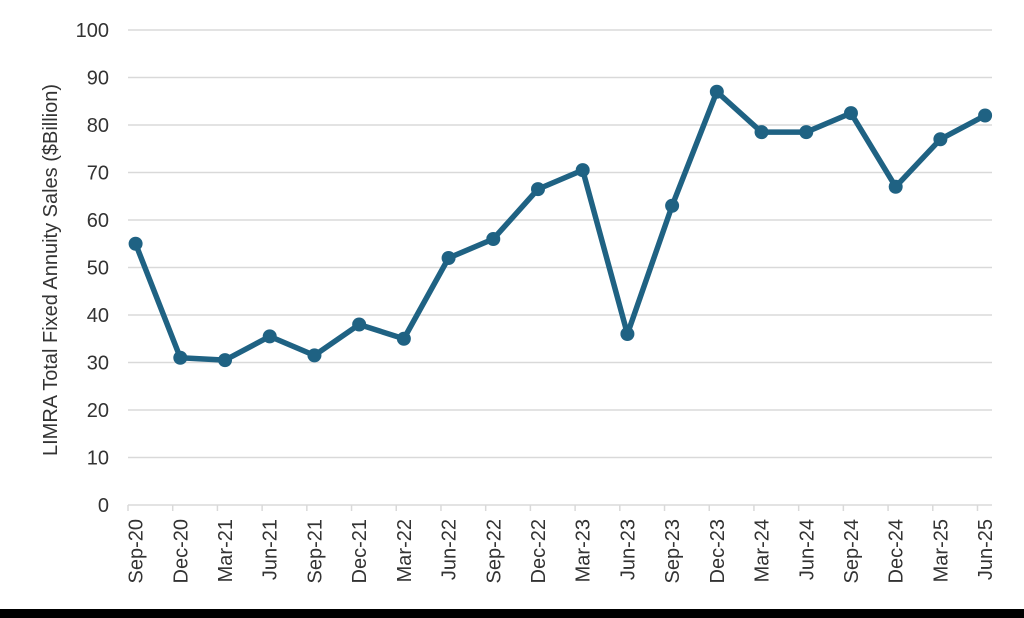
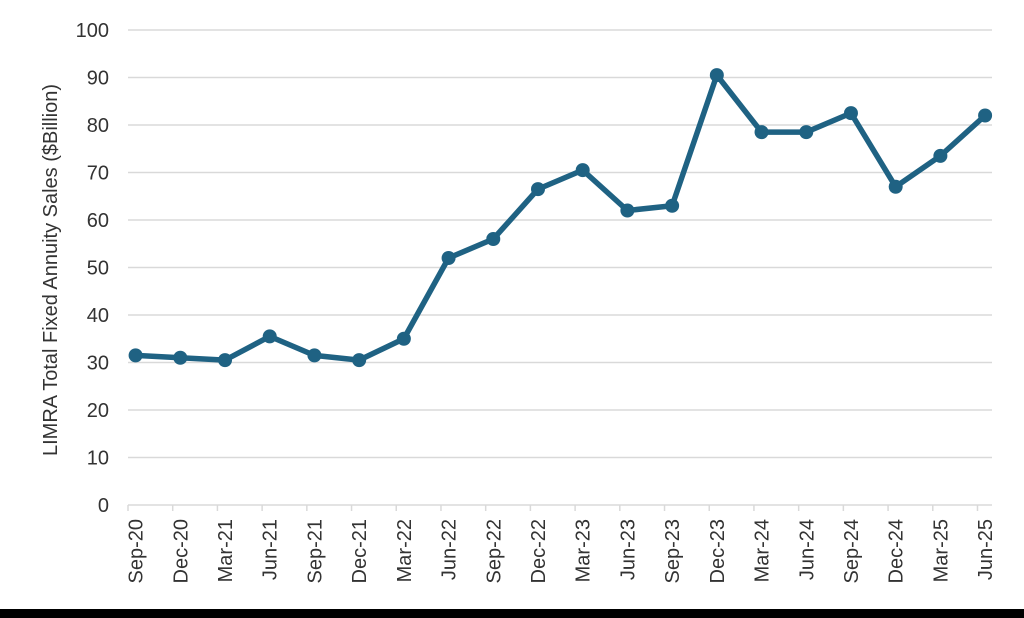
Sep-20: 55 -> 32
Dec-21: 38 -> 30
Jun-23: 36 -> 62
Dec-23: 87 -> 90
Mar-25: 77 -> 74
